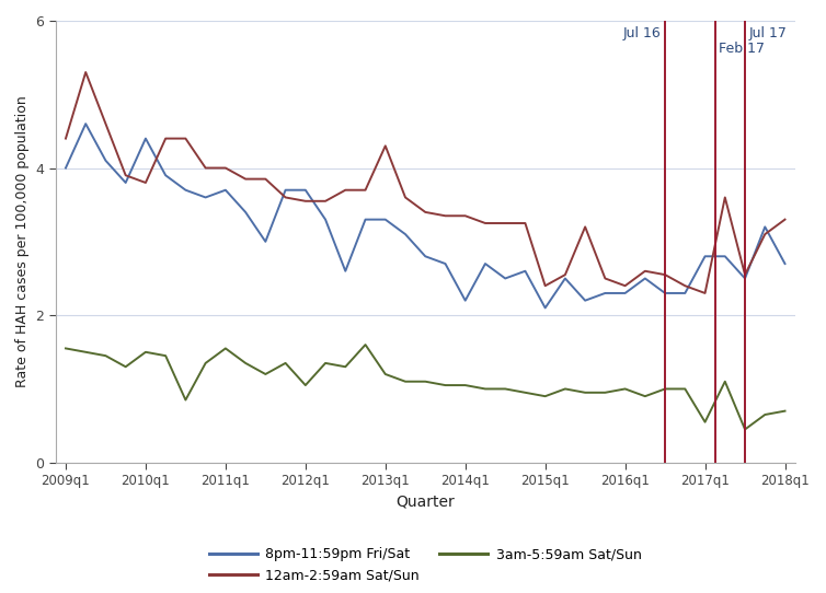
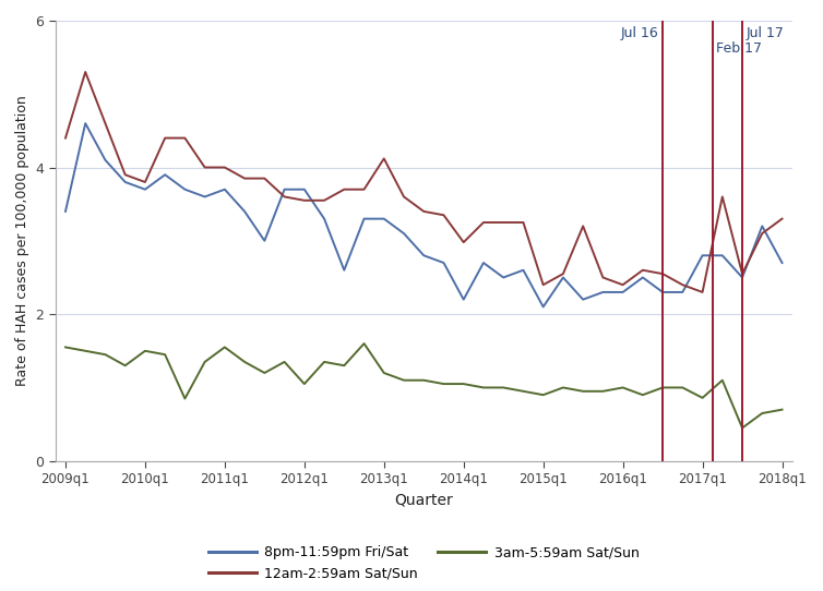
8pm-11:59pm Fri/Sat/2009q1: 4.0 -> 3.4
8pm-11:59pm Fri/Sat/2010q1: 4.4 -> 3.7
12am-2:59am Sat/Sun/2013q1: 4.30 -> 4.12
12am-2:59am Sat/Sun/2014q1: 3.35 -> 2.98
3am-5:59am Sat/Sun/2017q1: 0.55 -> 0.86
